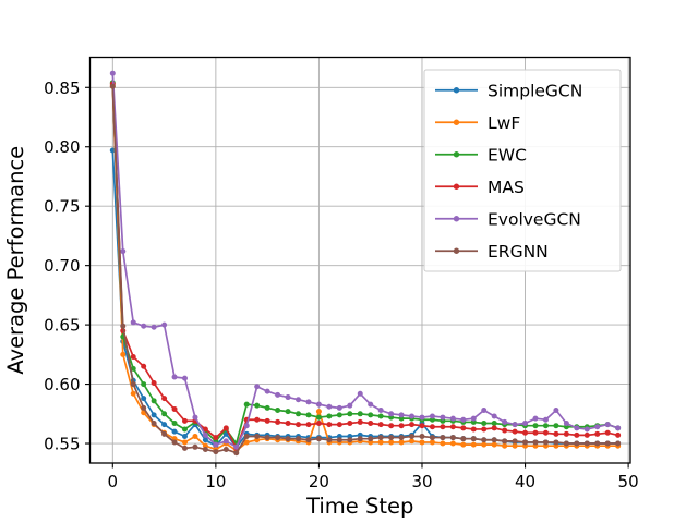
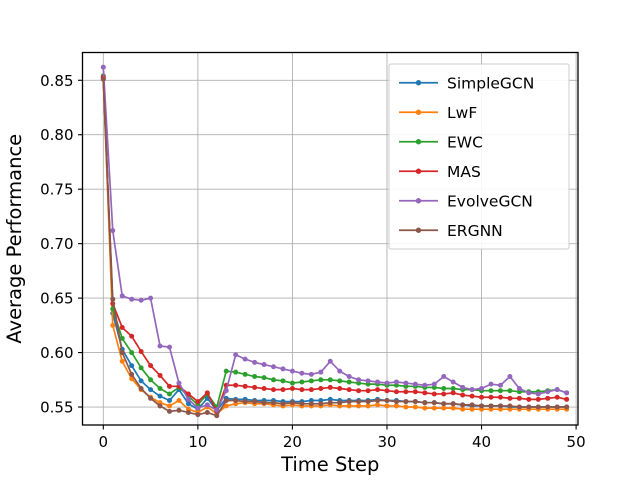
SimpleGCN/0: 0.797 -> 0.852
LwF/20: 0.577 -> 0.552
SimpleGCN/30: 0.567 -> 0.556
